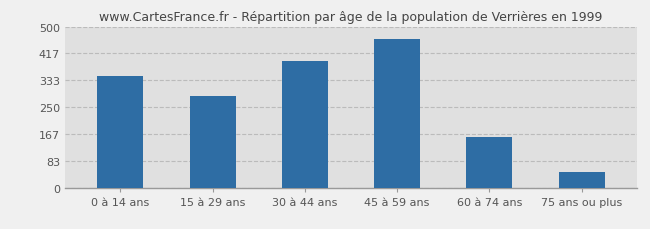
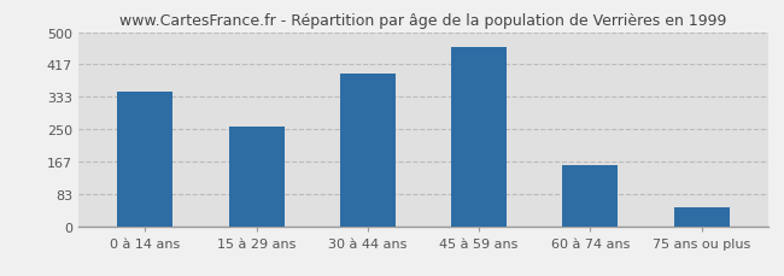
15 à 29 ans: 285 -> 255
